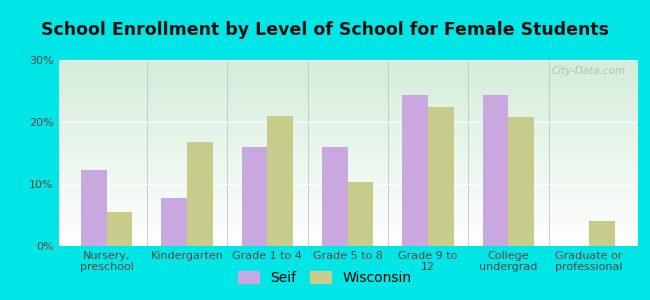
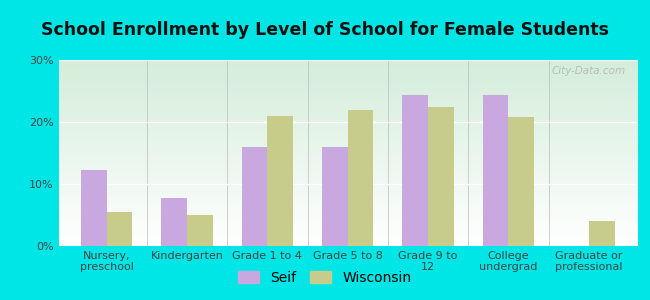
Wisconsin/Kindergarten: 16.8% -> 5.0%
Wisconsin/Grade 5 to 8: 10.4% -> 22.0%
